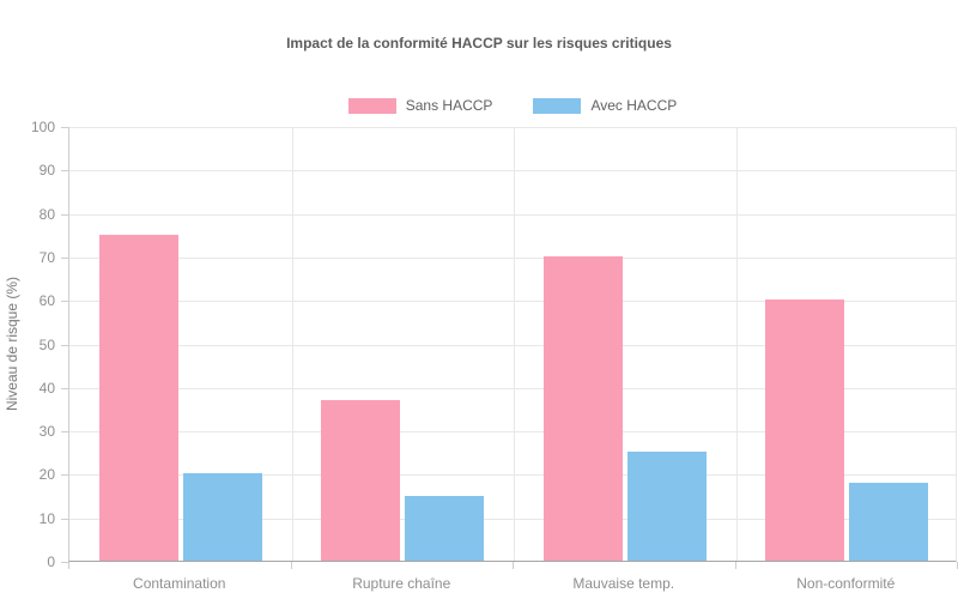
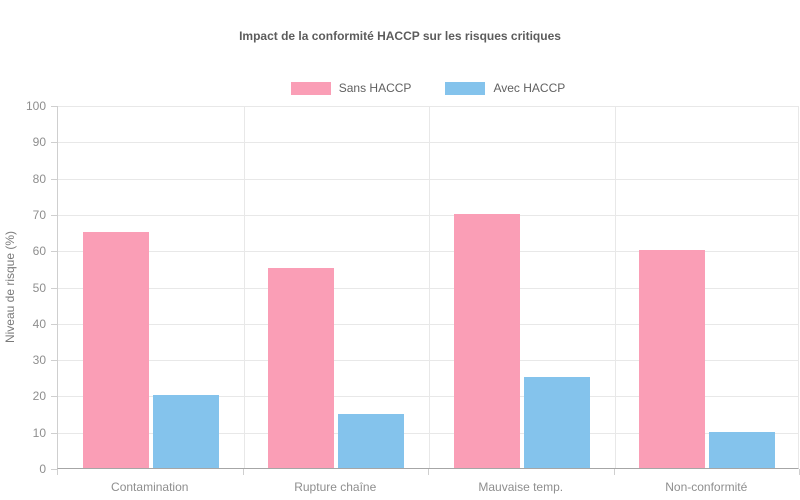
Sans HACCP/Contamination: 75 -> 65
Sans HACCP/Rupture chaîne: 37 -> 55
Avec HACCP/Non-conformité: 18 -> 10
